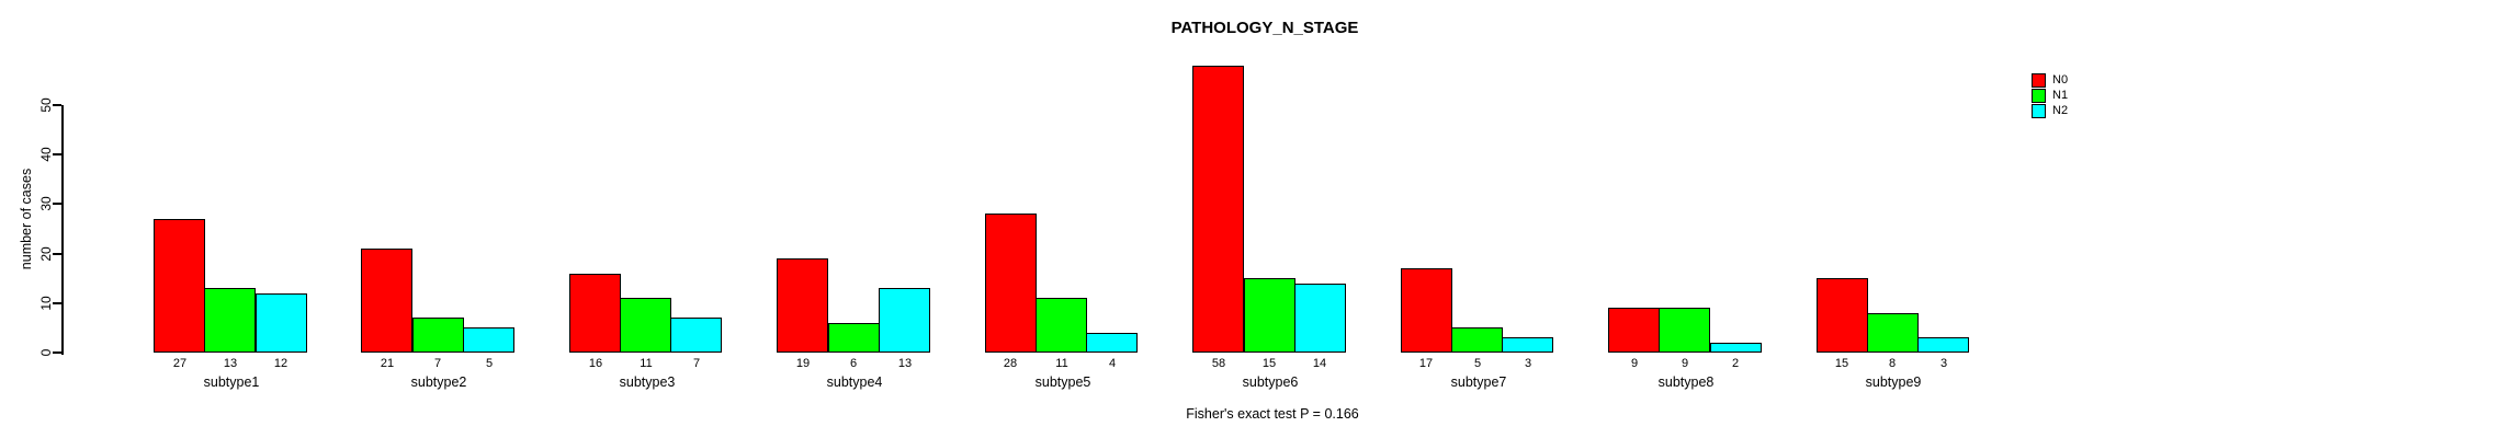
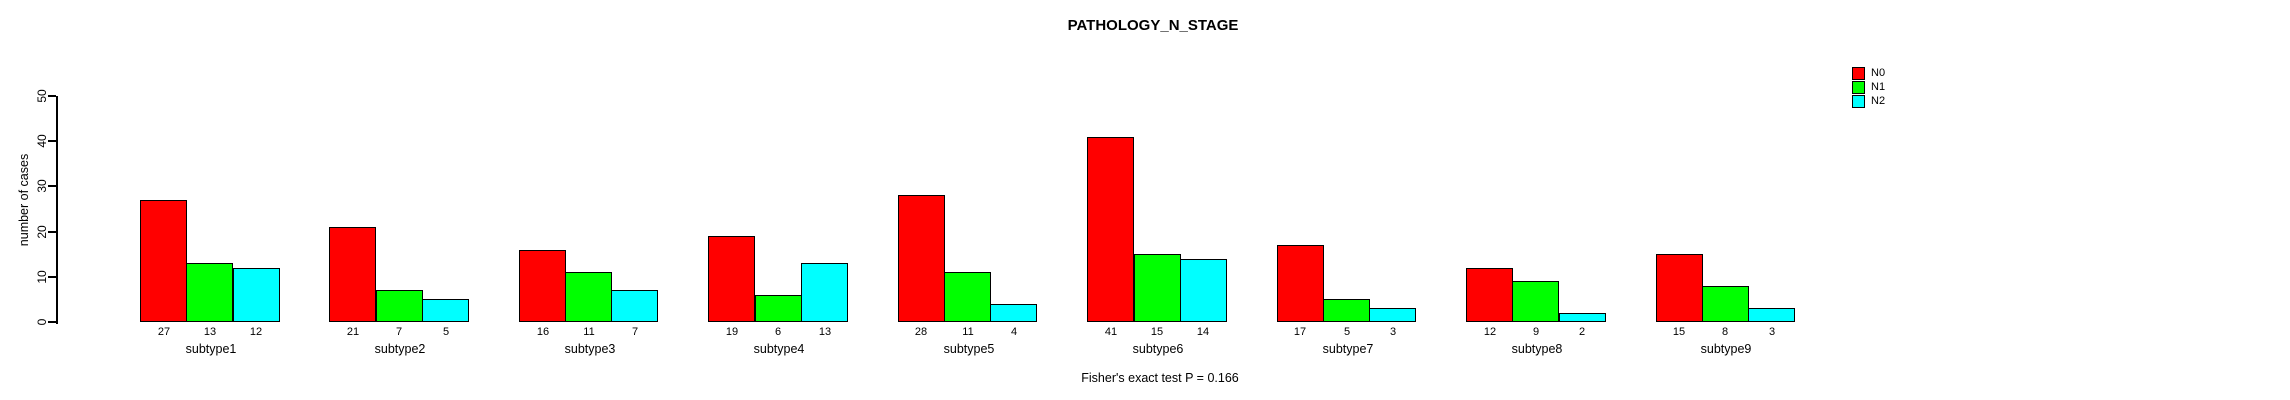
N0/subtype6: 58 -> 41
N0/subtype8: 9 -> 12
